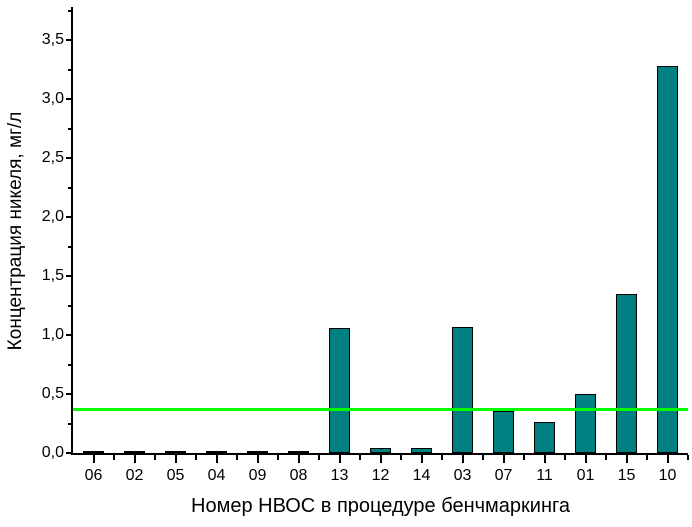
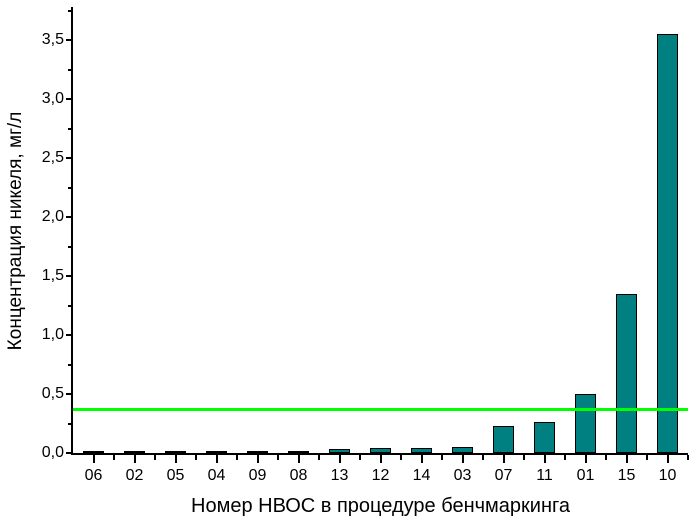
13: 1,06 -> 0,03
03: 1,07 -> 0,05
07: 0,36 -> 0,23
10: 3,28 -> 3,55
